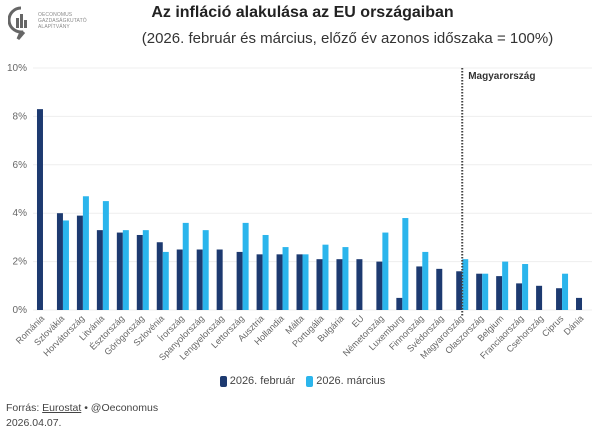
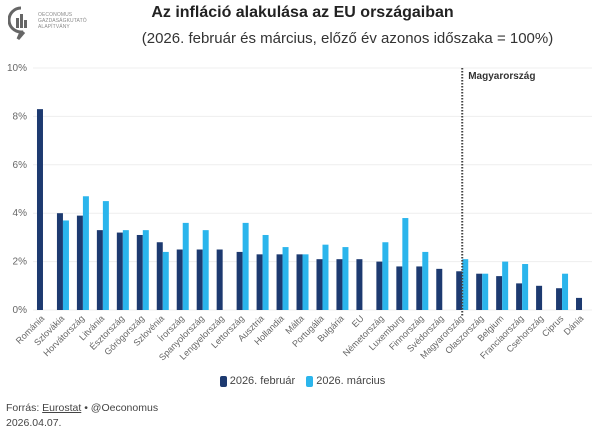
2026. március/Németország: 3.2% -> 2.8%
2026. február/Luxemburg: 0.5% -> 1.8%
